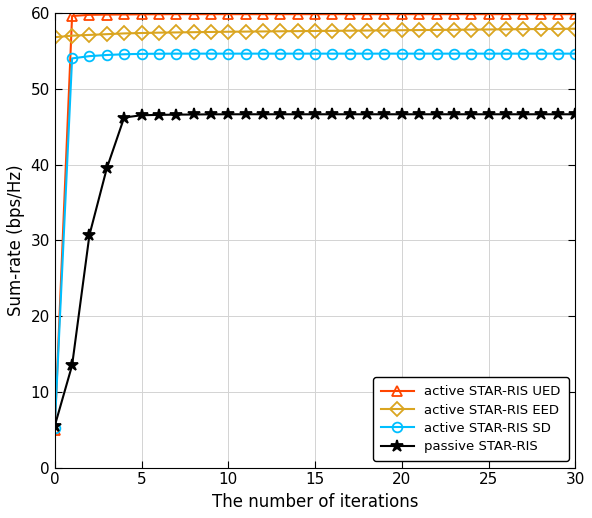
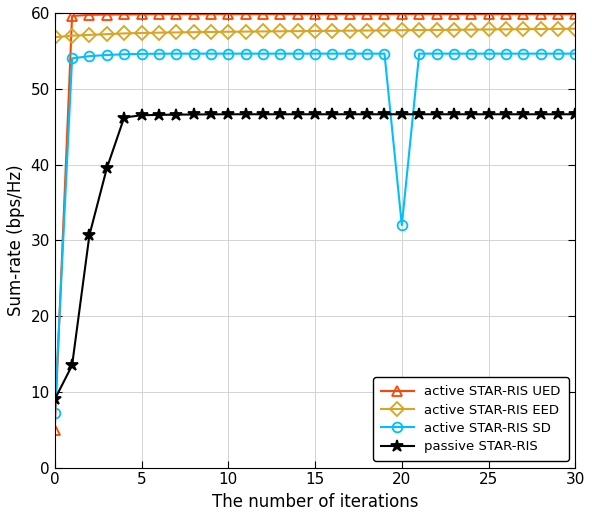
active STAR-RIS SD/0: 5.2 -> 7.2
passive STAR-RIS/0: 5.5 -> 9.0
active STAR-RIS SD/20: 54.6 -> 32.0
